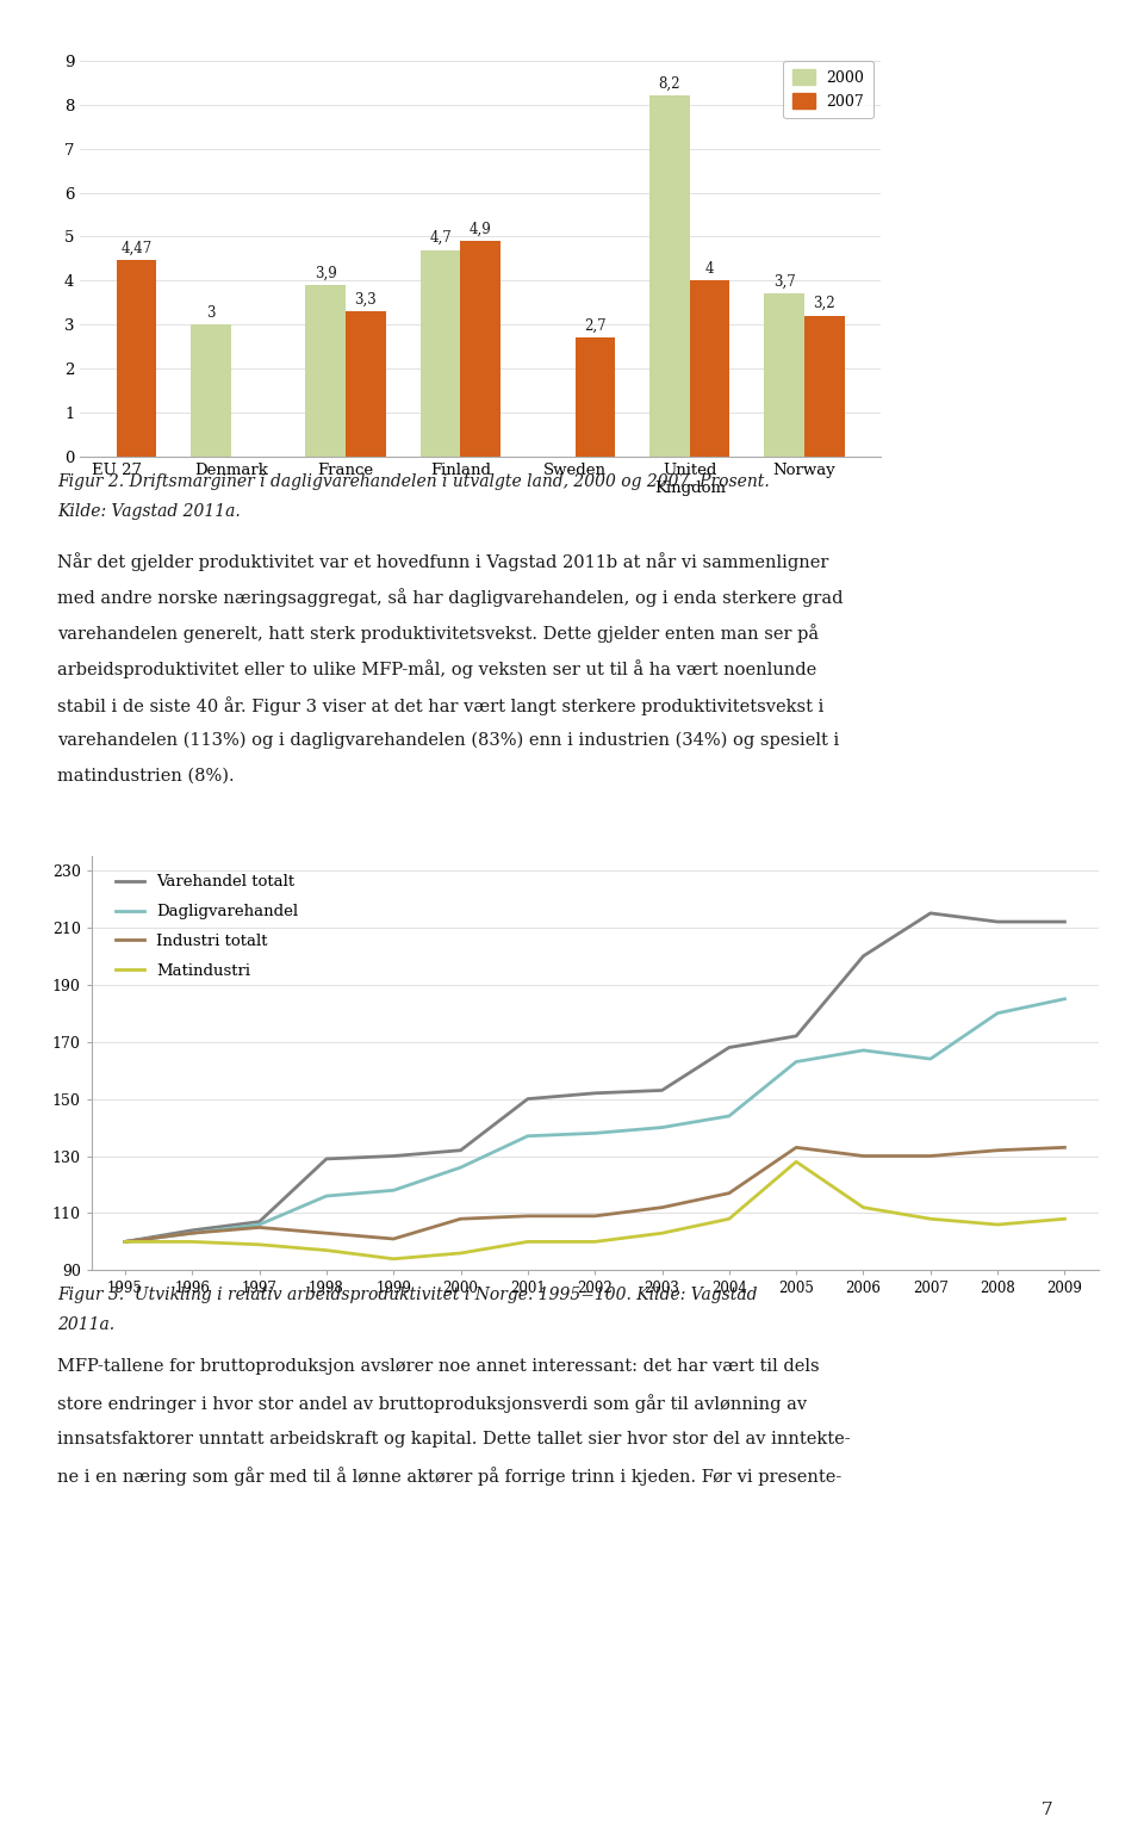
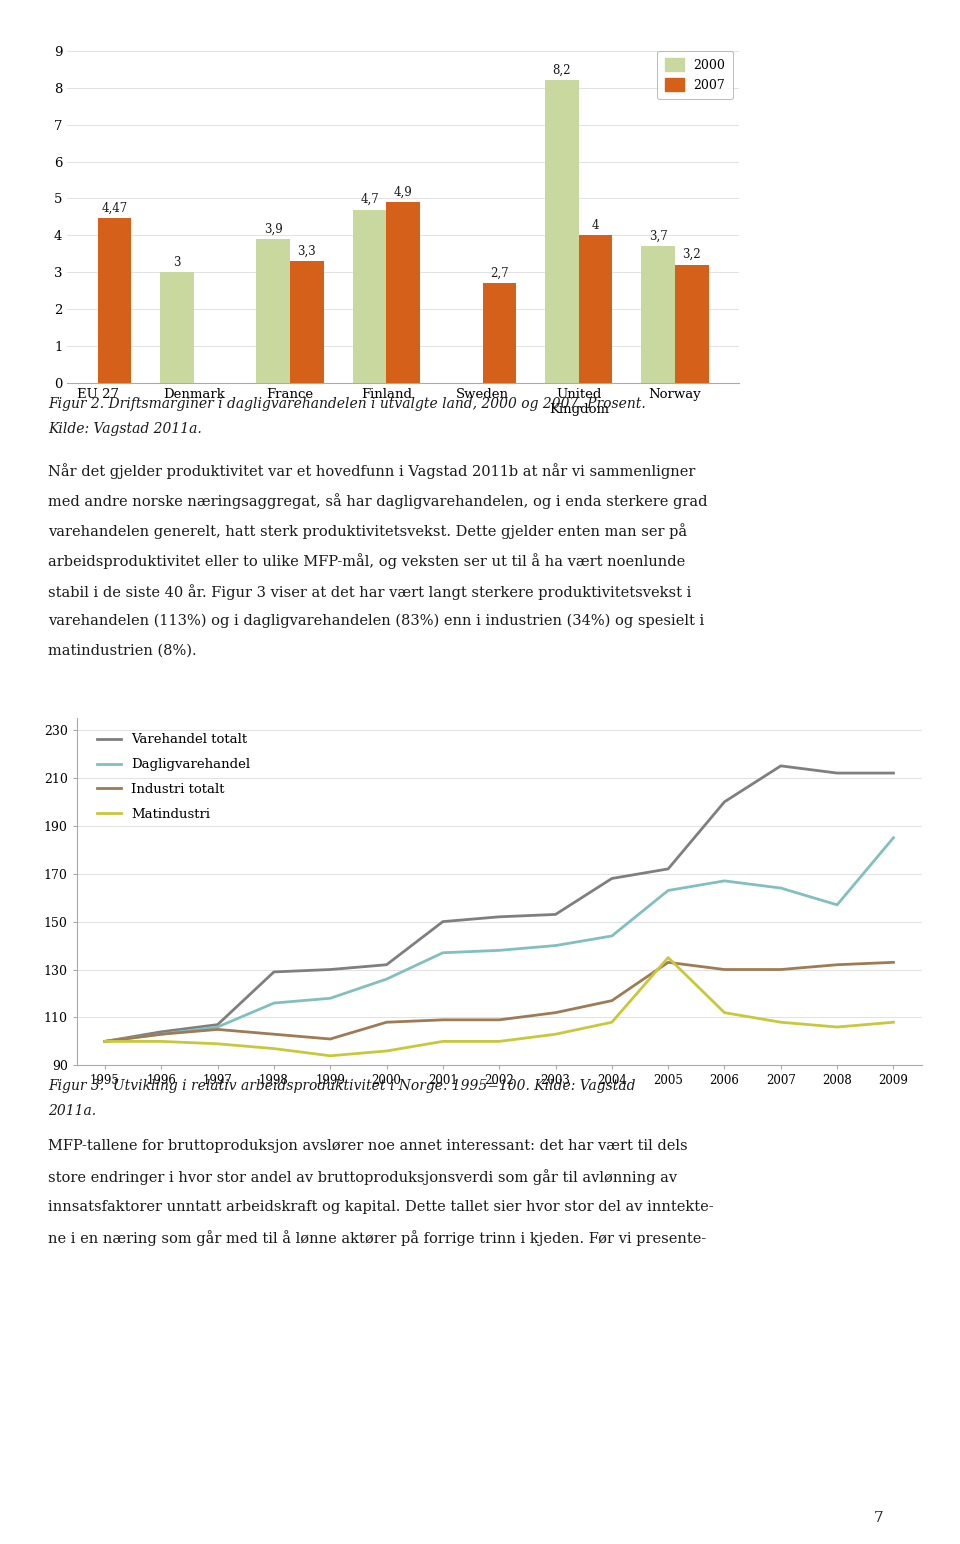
Matindustri/2005: 128 -> 135
Dagligvarehandel/2008: 180 -> 157
